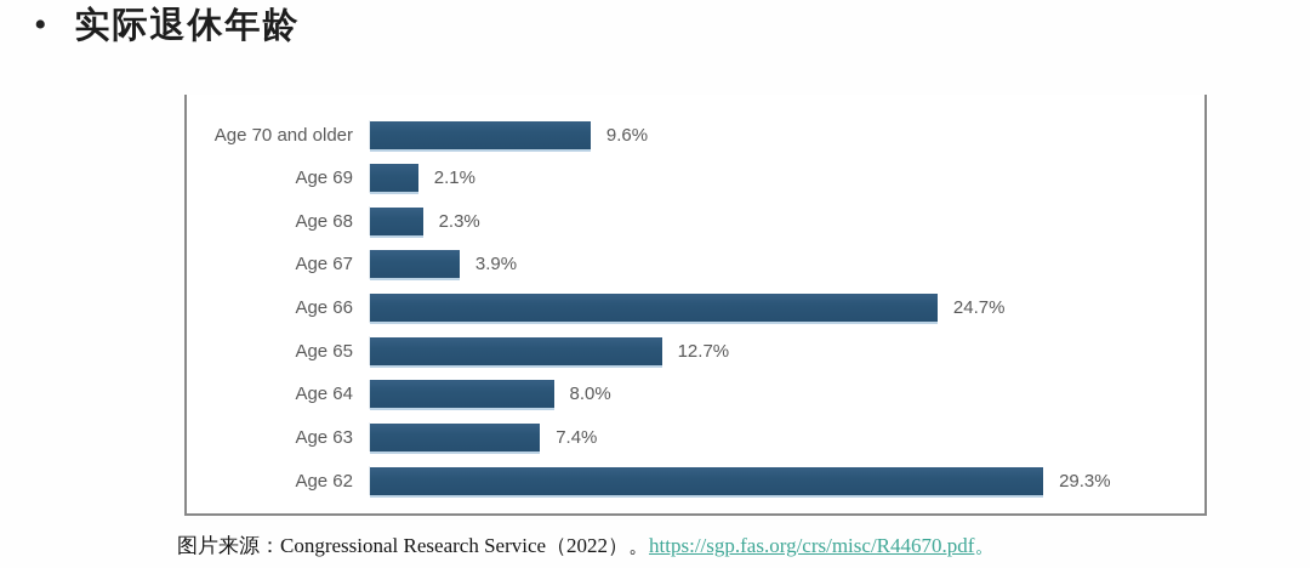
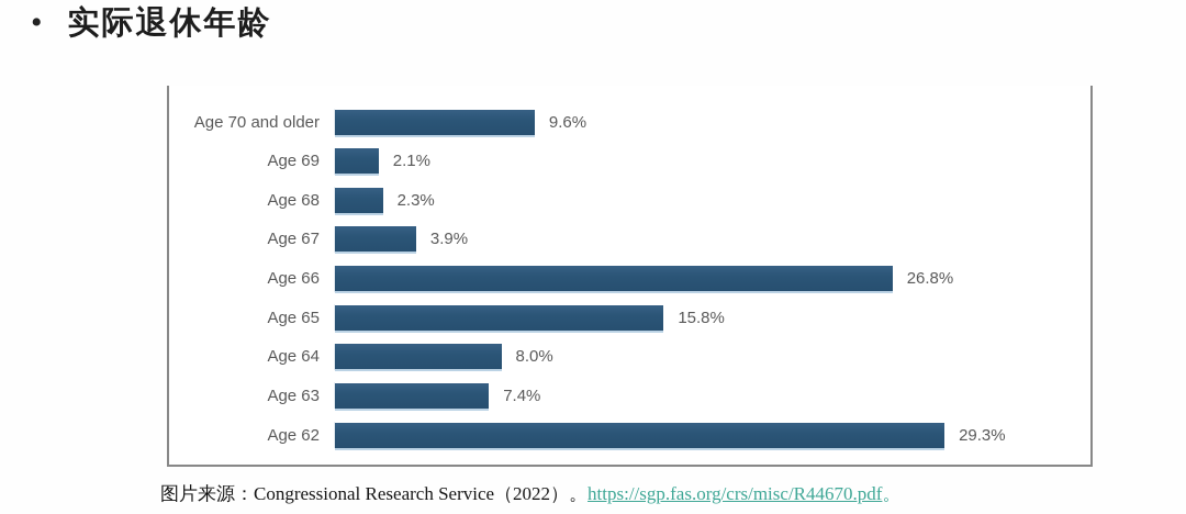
Age 66: 24.7% -> 26.8%
Age 65: 12.7% -> 15.8%
